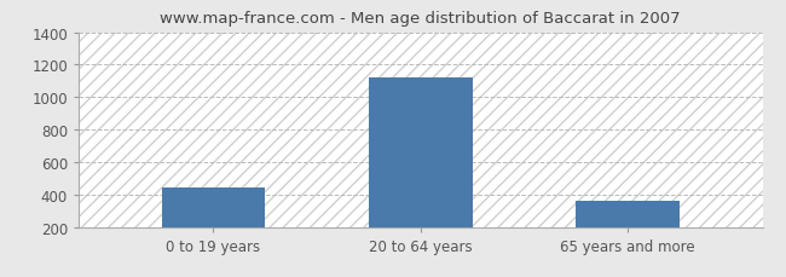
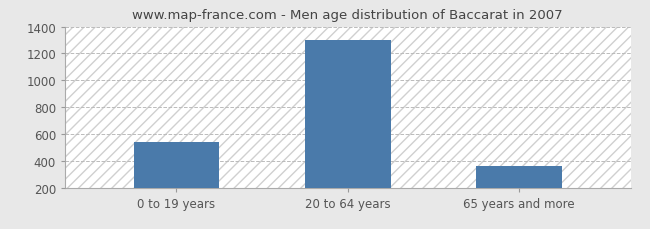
0 to 19 years: 440 -> 540
20 to 64 years: 1120 -> 1300
